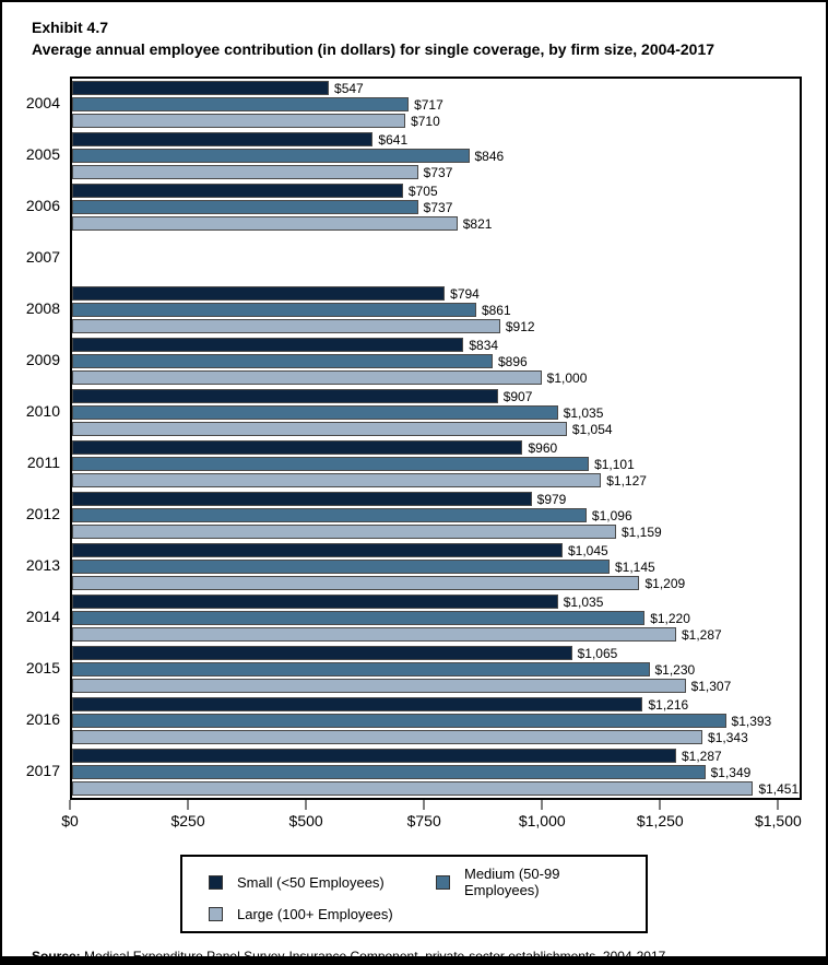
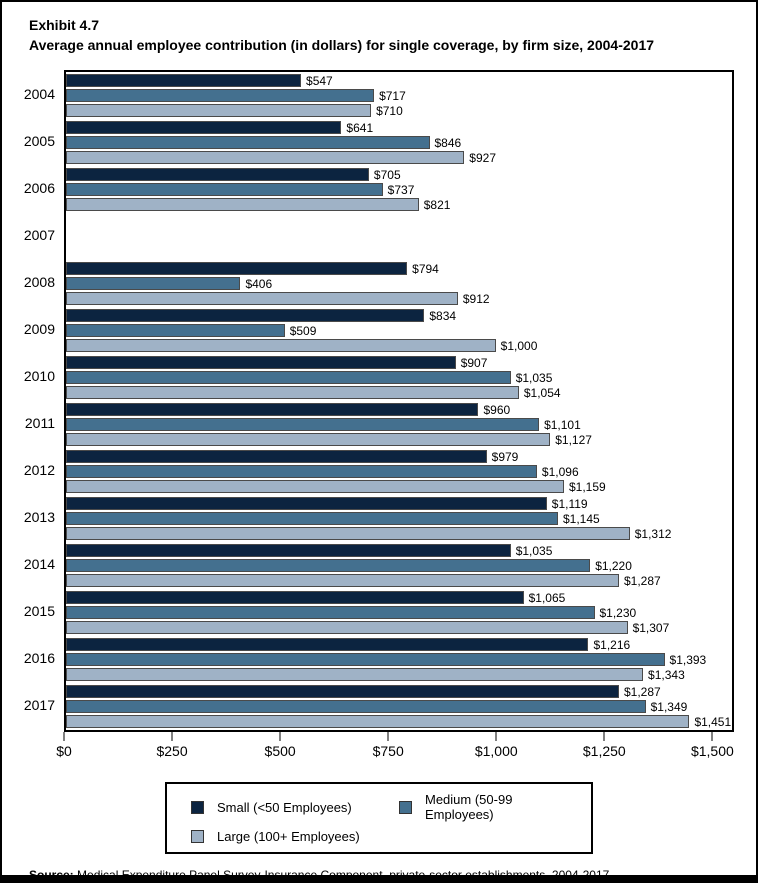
Large (100+ Employees)/2005: $737 -> $927
Medium (50-99 Employees)/2008: $861 -> $406
Medium (50-99 Employees)/2009: $896 -> $509
Small (<50 Employees)/2013: $1,045 -> $1,119
Large (100+ Employees)/2013: $1,209 -> $1,312
